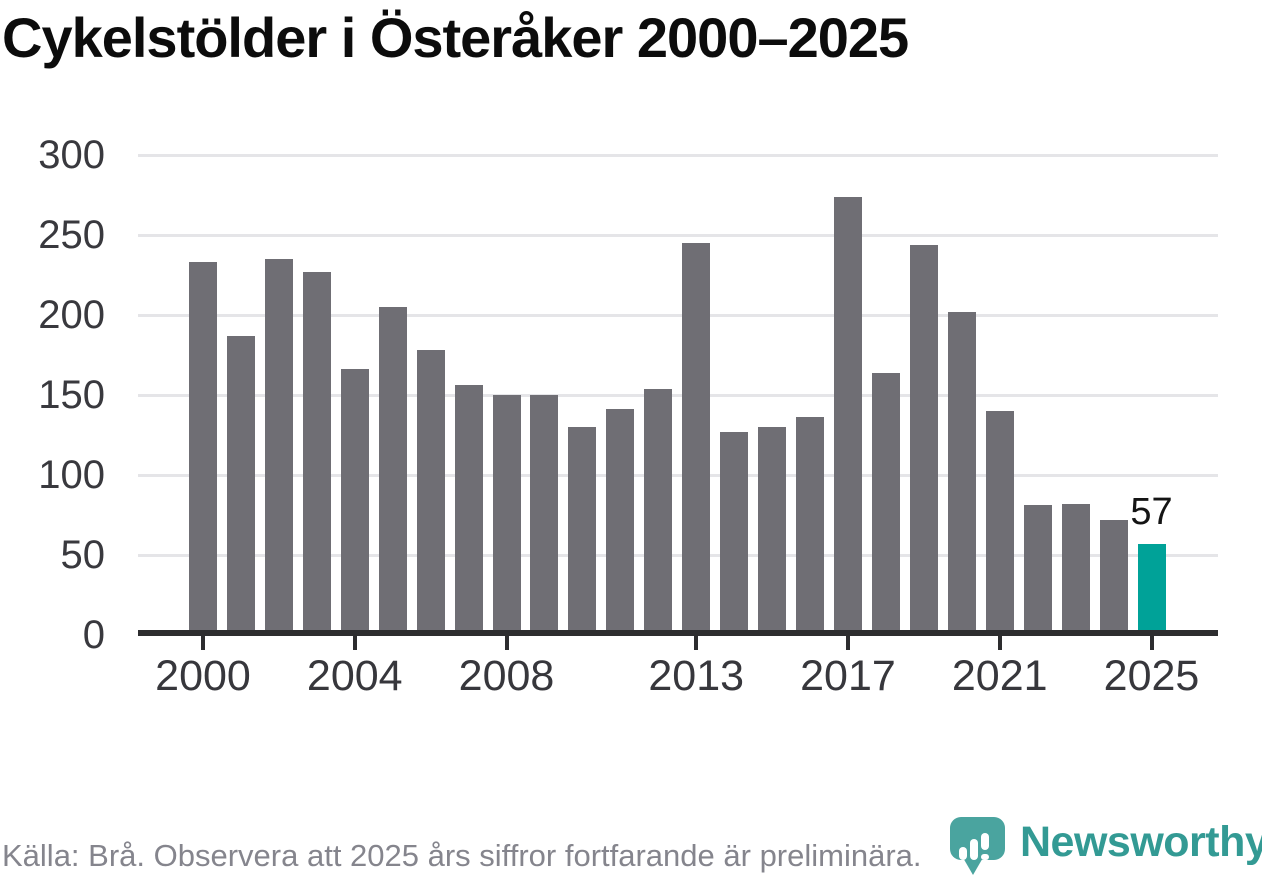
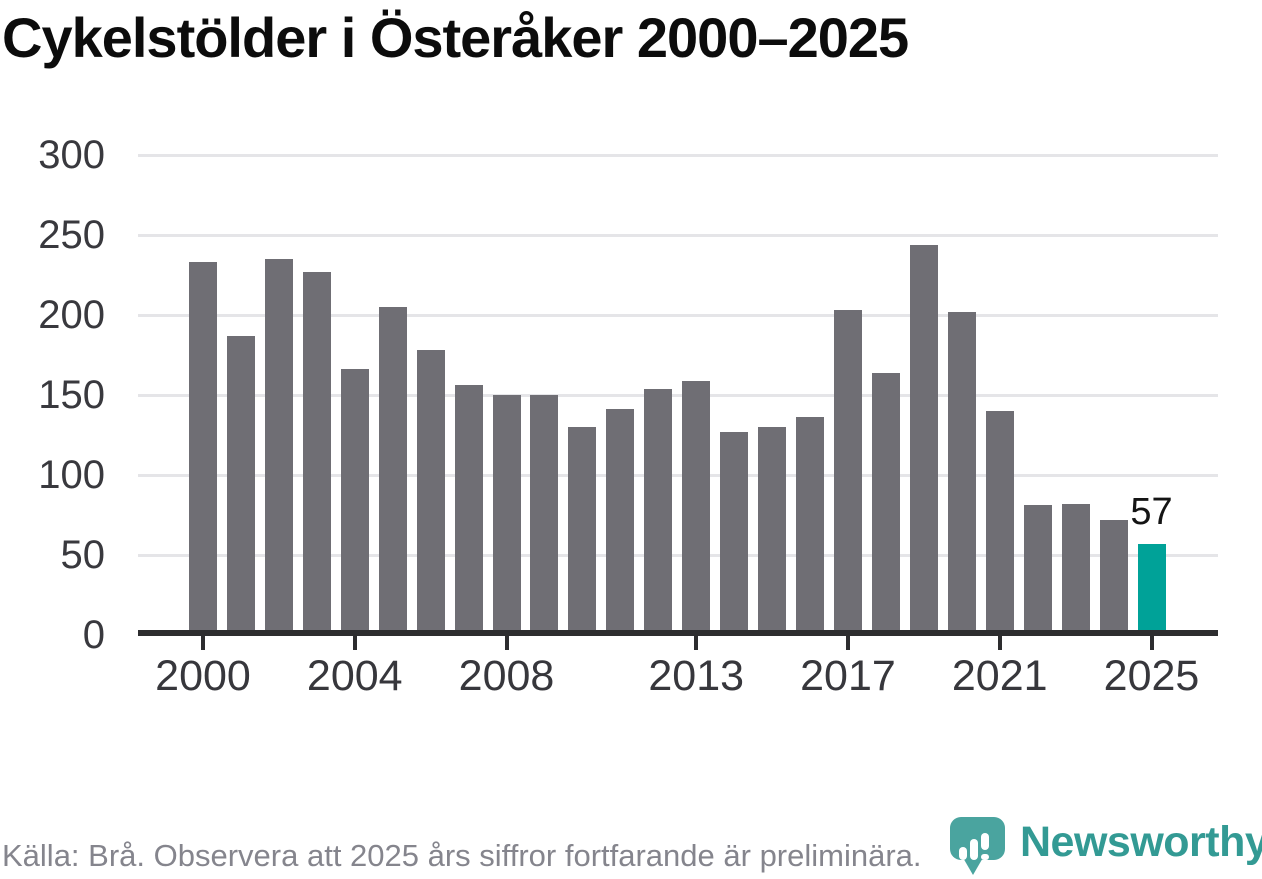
2013: 245 -> 159
2017: 274 -> 203
